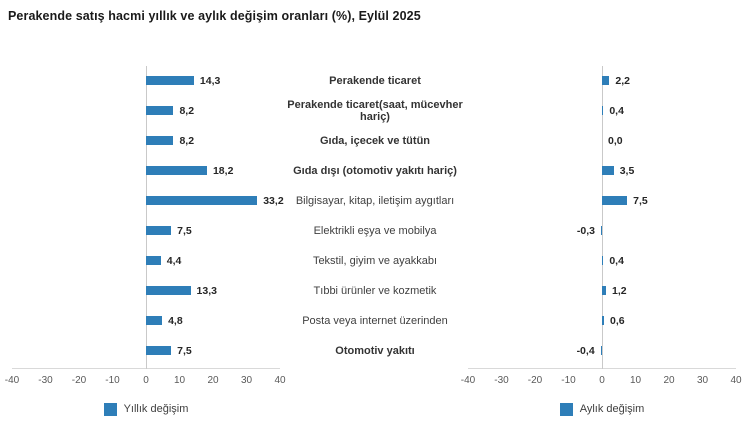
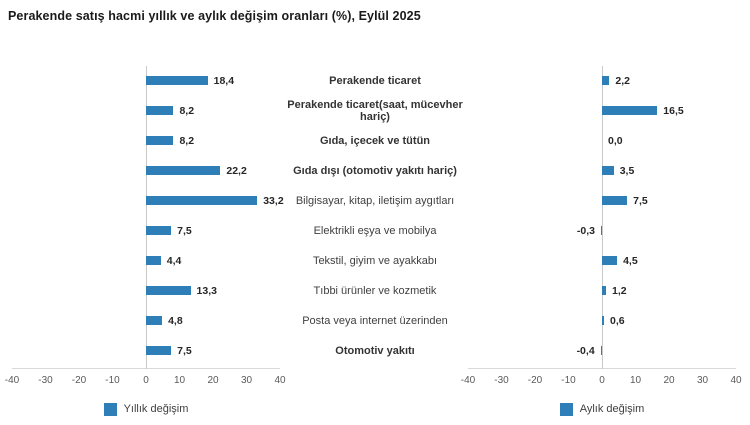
Yıllık değişim/Perakende ticaret: 14,3 -> 18,4
Aylık değişim/Perakende ticaret(saat, mücevher hariç): 0,4 -> 16,5
Yıllık değişim/Gıda dışı (otomotiv yakıtı hariç): 18,2 -> 22,2
Aylık değişim/Tekstil, giyim ve ayakkabı: 0,4 -> 4,5
